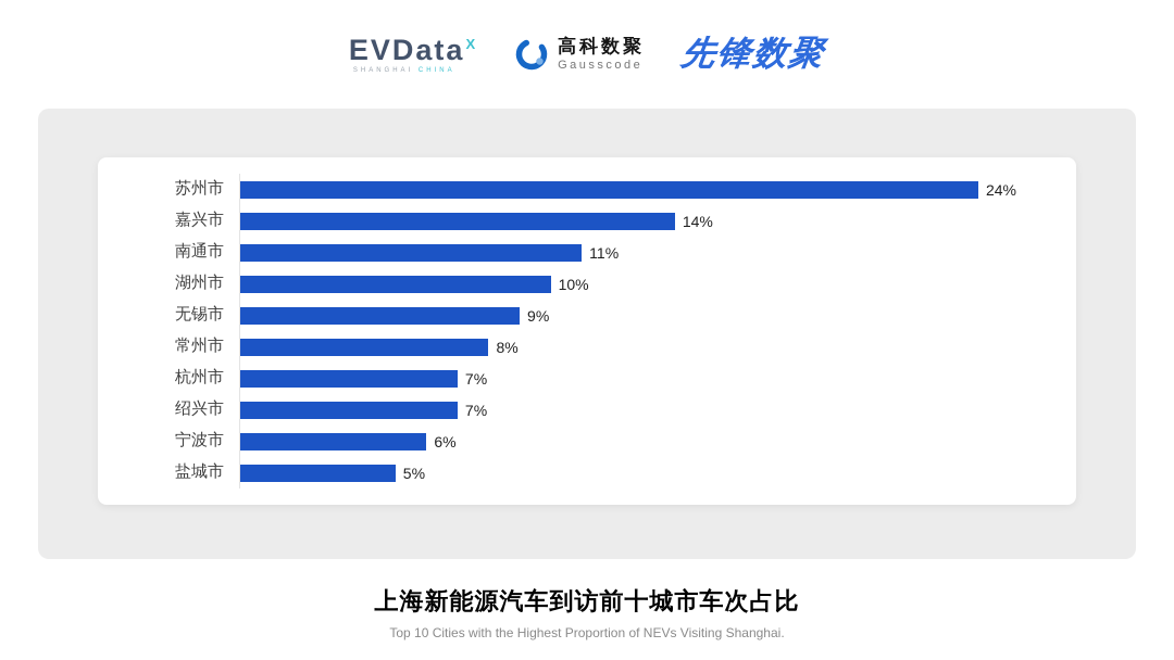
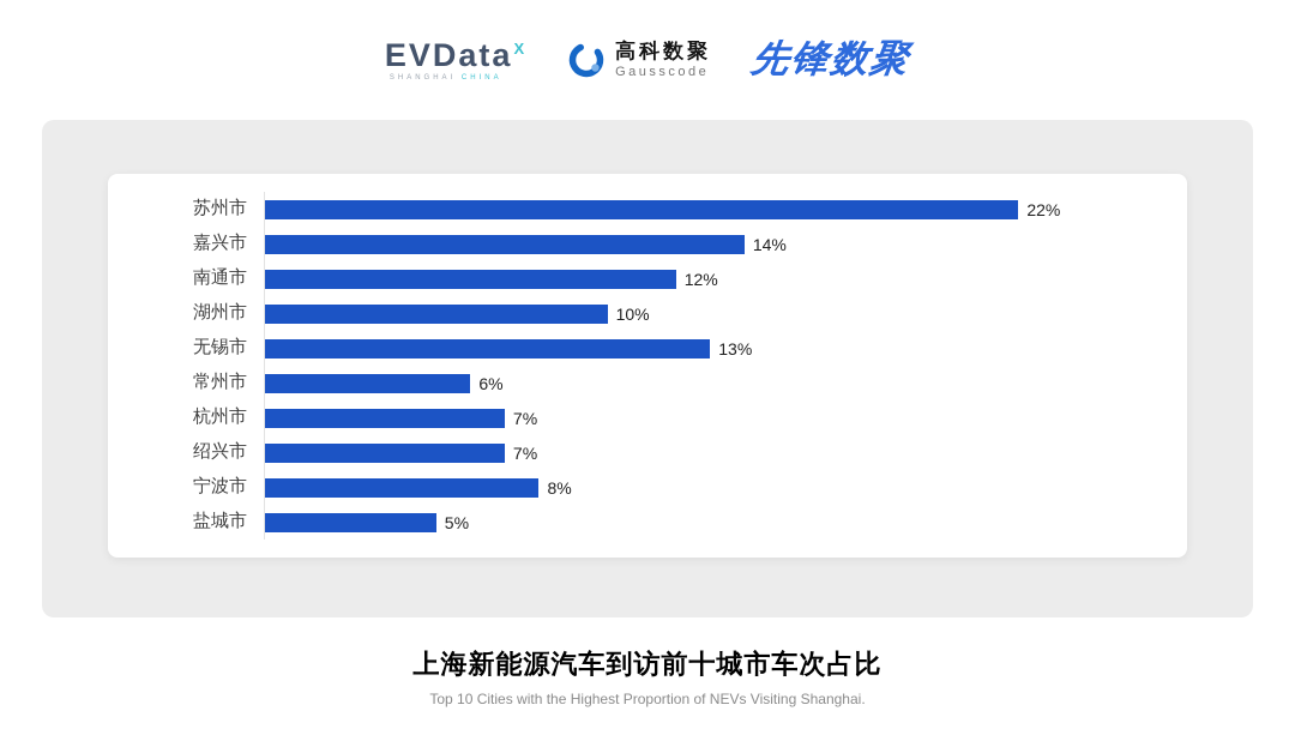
苏州市: 24% -> 22%
南通市: 11% -> 12%
无锡市: 9% -> 13%
常州市: 8% -> 6%
宁波市: 6% -> 8%
